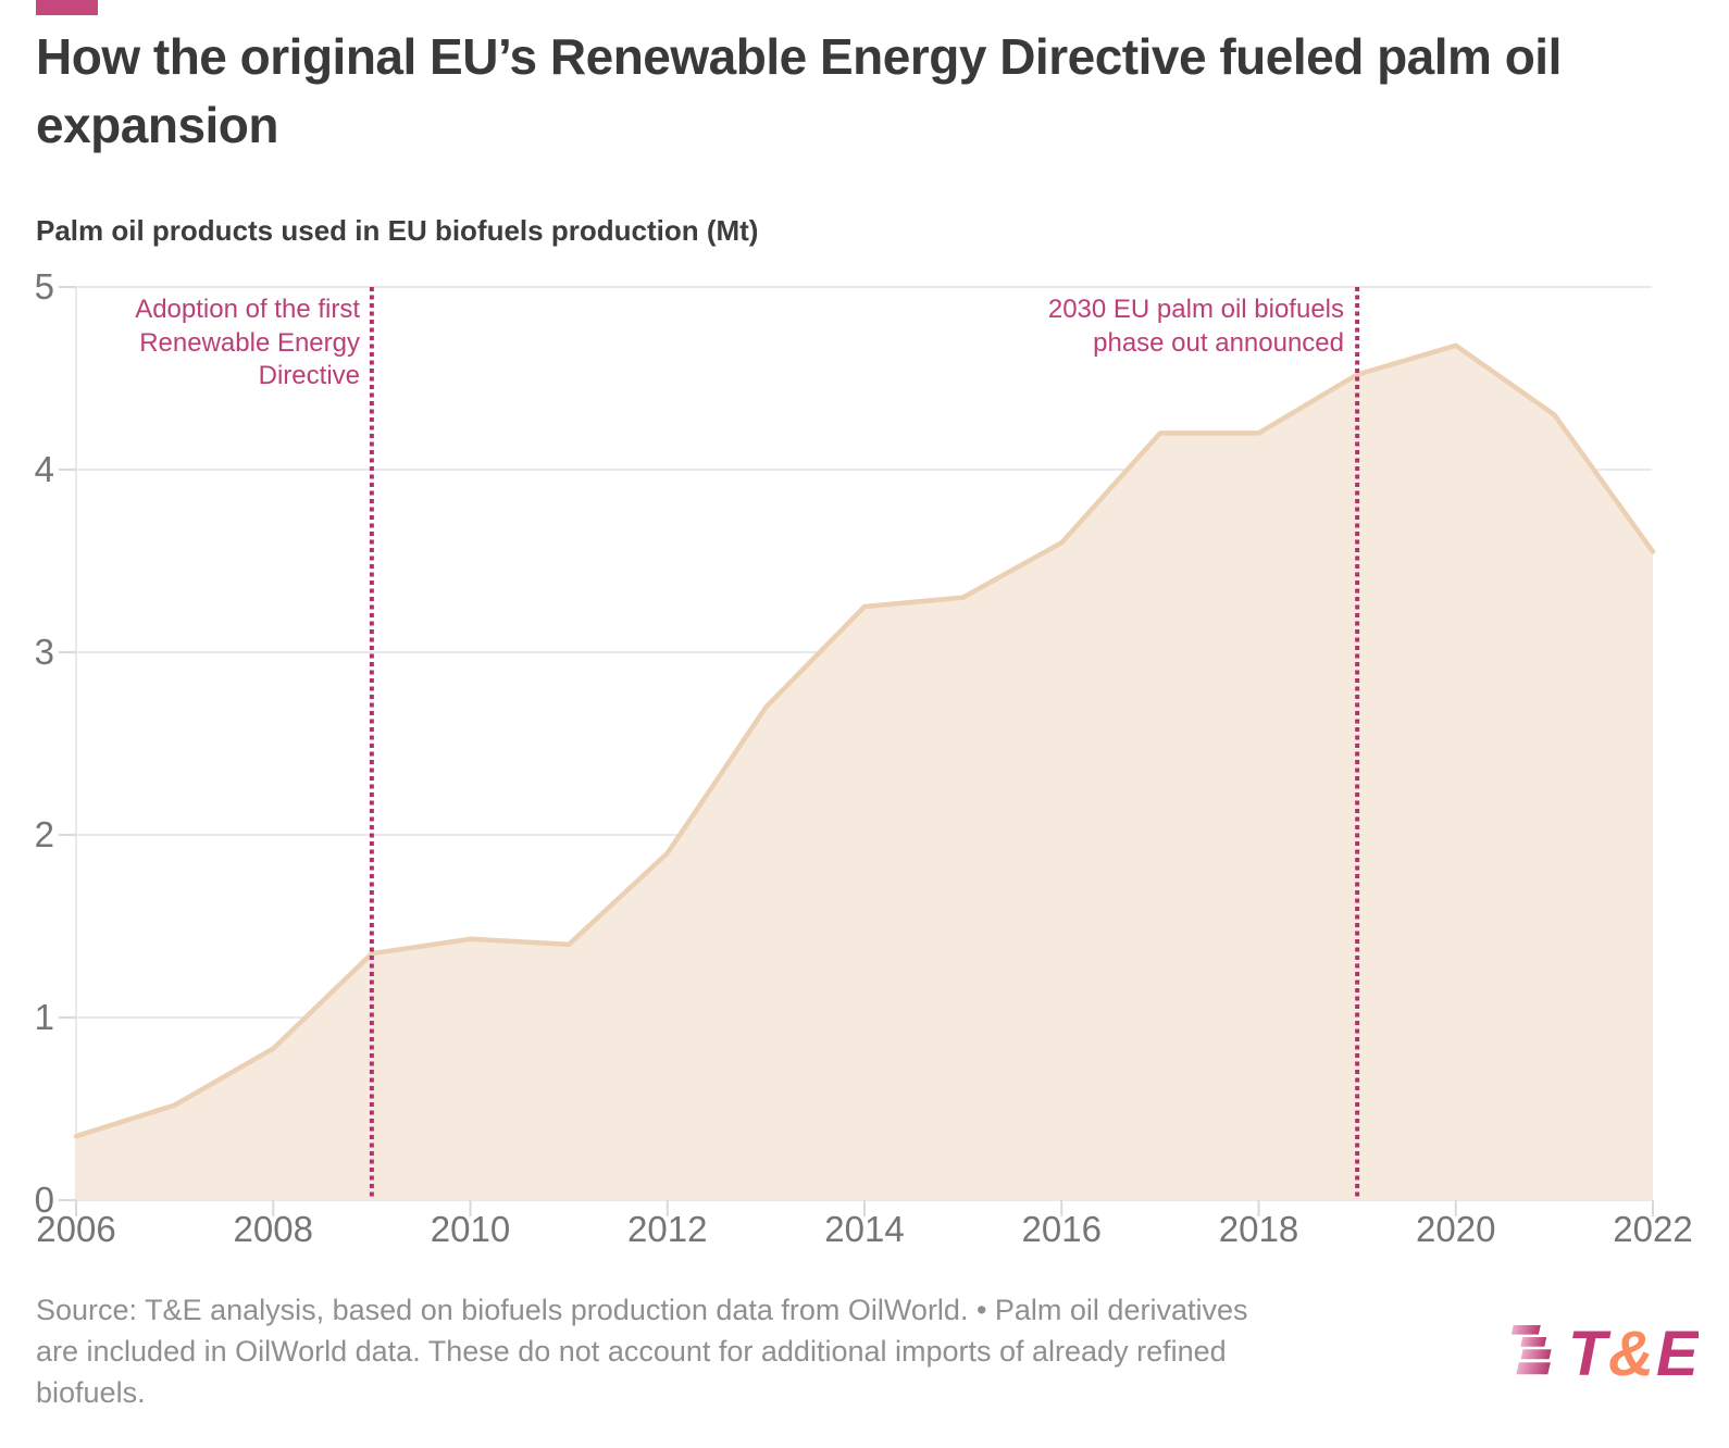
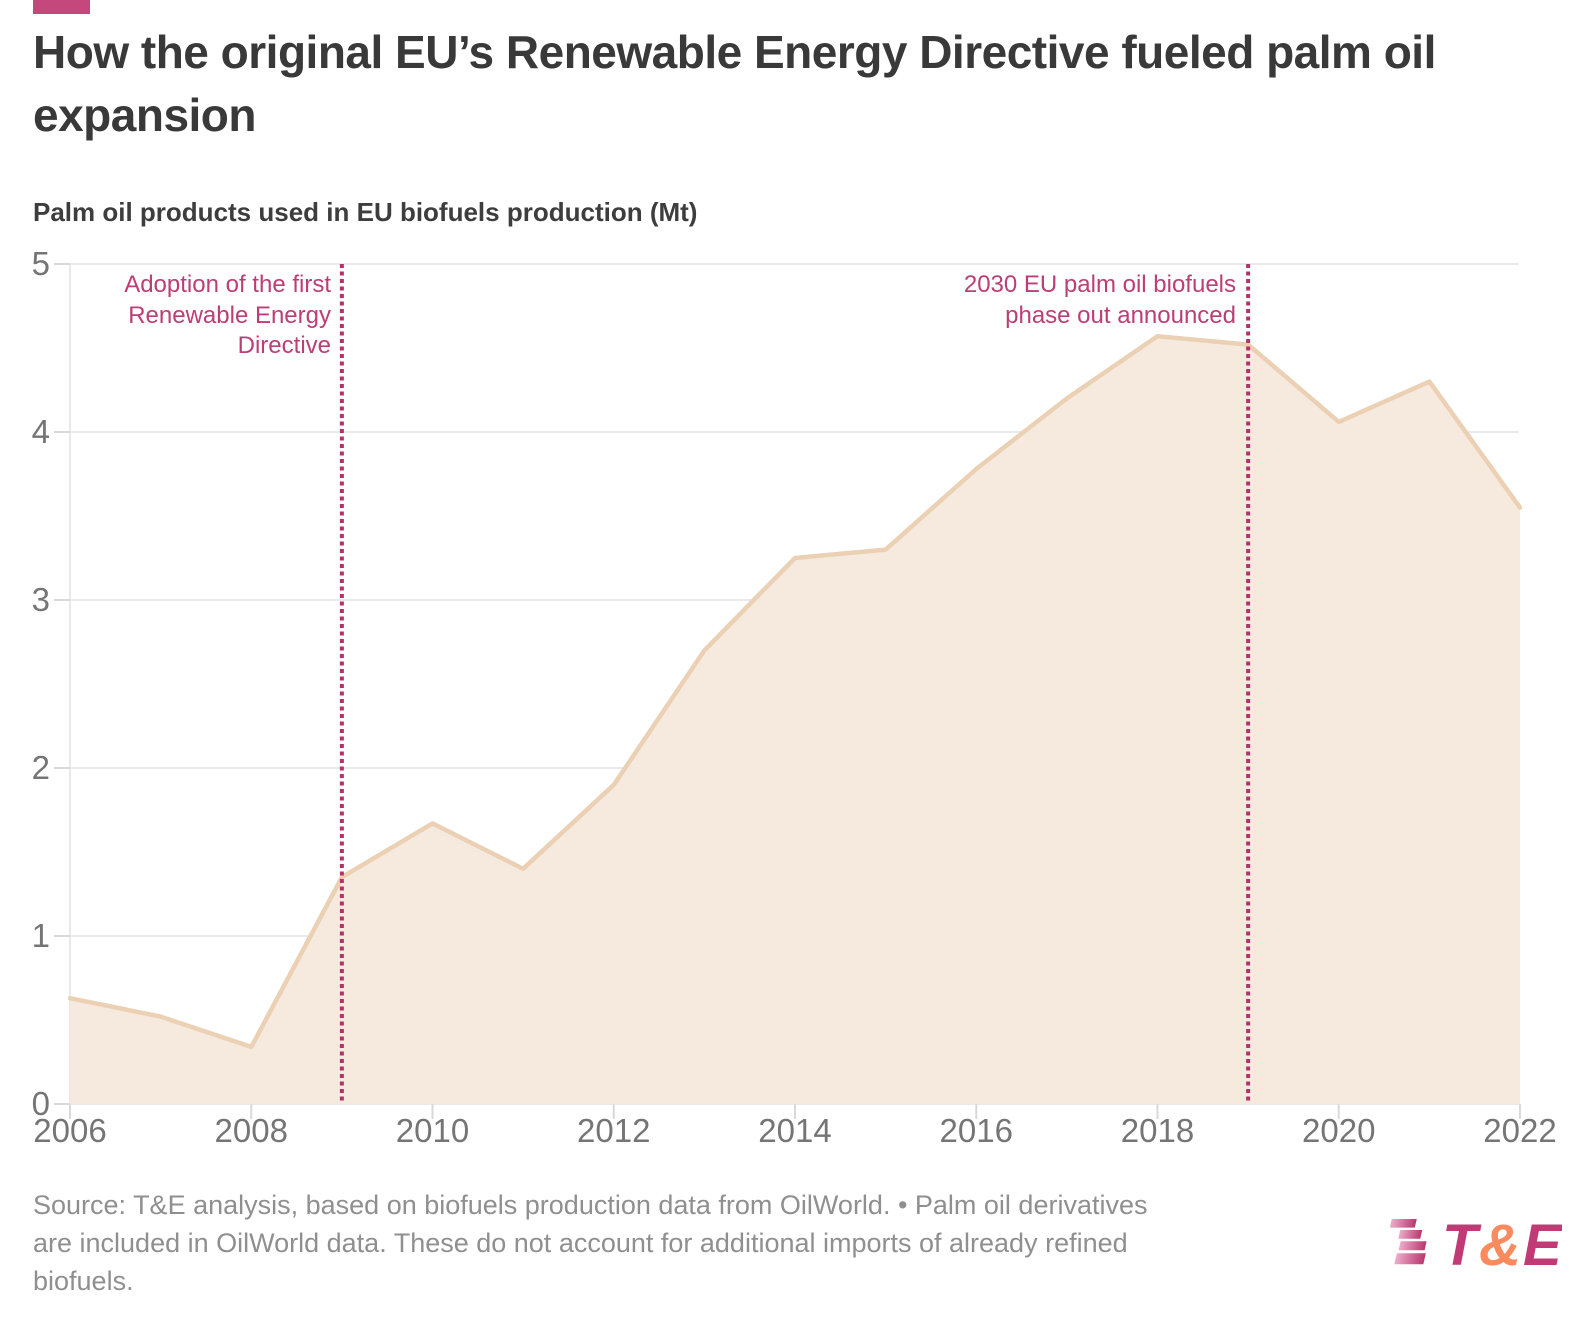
2006: 0.35 -> 0.63
2008: 0.83 -> 0.34
2010: 1.43 -> 1.67
2016: 3.60 -> 3.78
2018: 4.20 -> 4.57
2020: 4.68 -> 4.06
